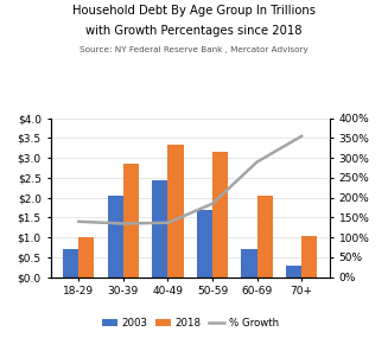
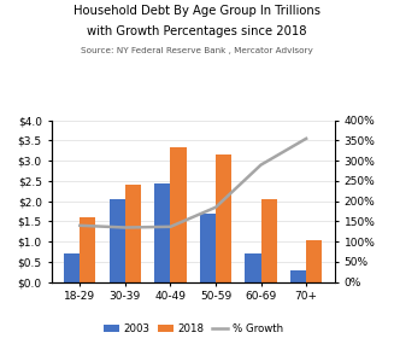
2018/18-29: $1.00 -> $1.60
2018/30-39: $2.85 -> $2.40
